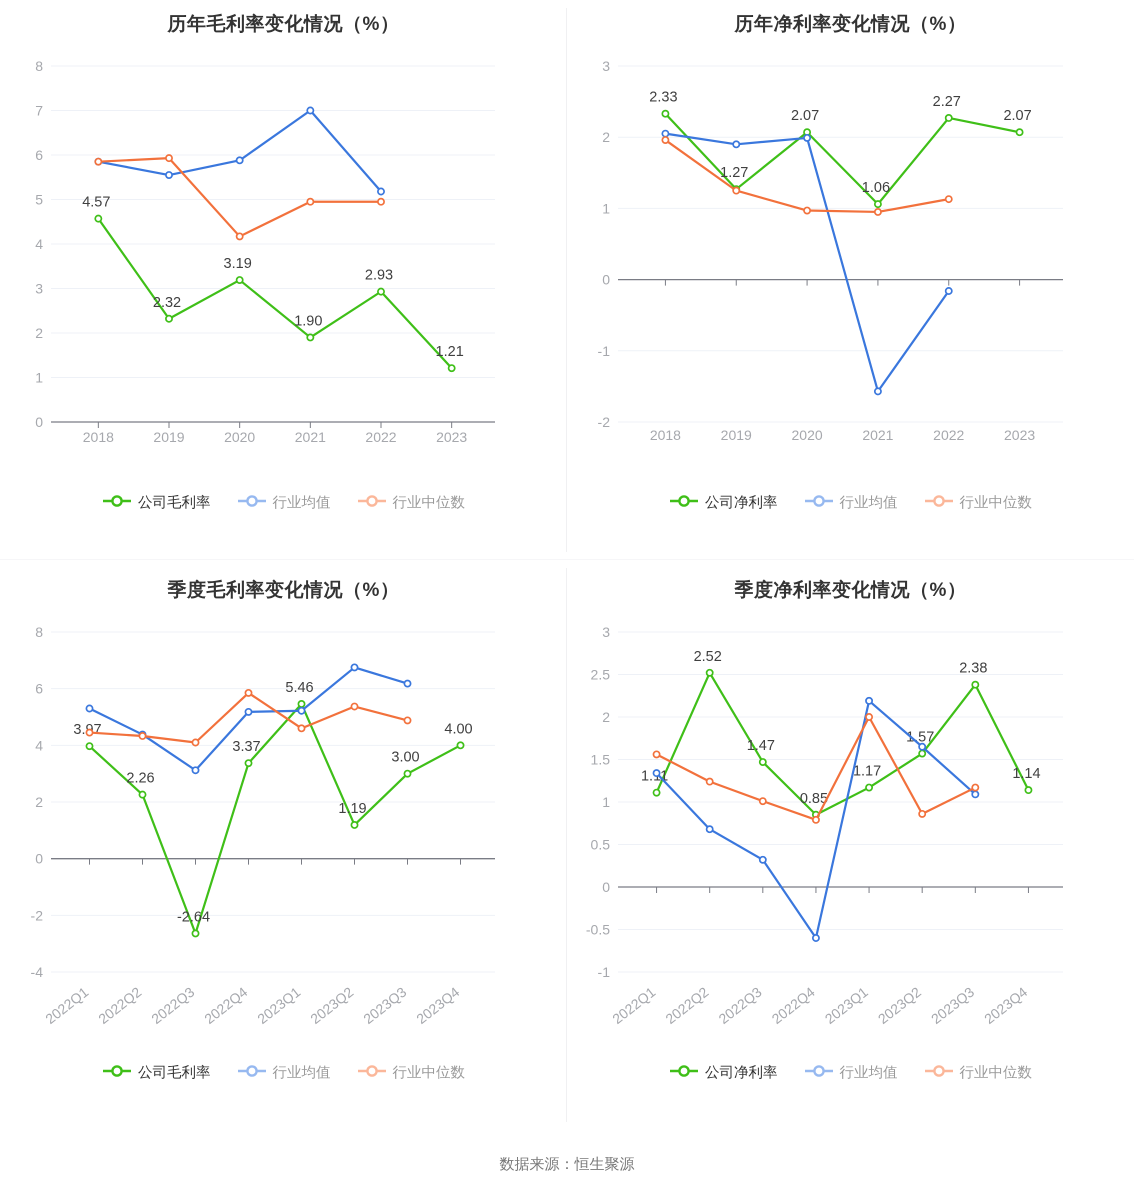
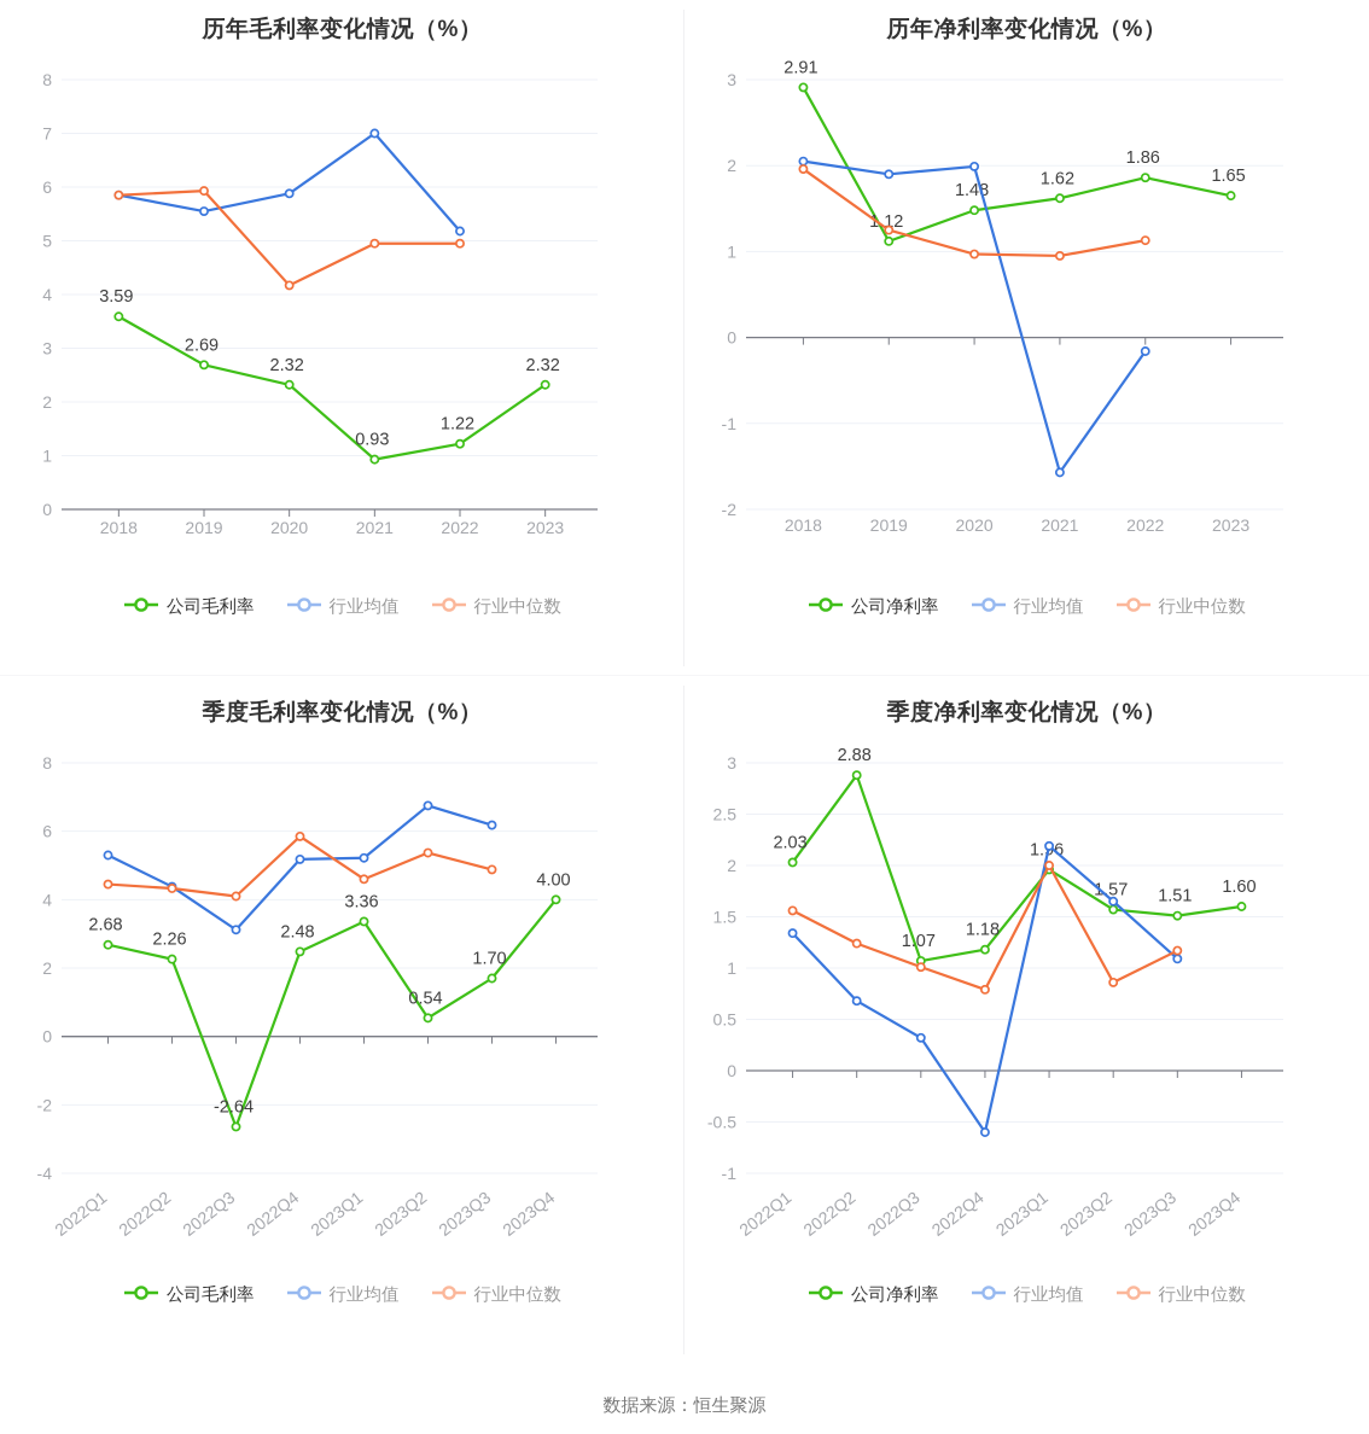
历年毛利率变化情况（%）/公司毛利率/2018: 4.57 -> 3.59
历年毛利率变化情况（%）/公司毛利率/2019: 2.32 -> 2.69
历年毛利率变化情况（%）/公司毛利率/2020: 3.19 -> 2.32
历年毛利率变化情况（%）/公司毛利率/2021: 1.90 -> 0.93
历年毛利率变化情况（%）/公司毛利率/2022: 2.93 -> 1.22
历年毛利率变化情况（%）/公司毛利率/2023: 1.21 -> 2.32
历年净利率变化情况（%）/公司净利率/2018: 2.33 -> 2.91
历年净利率变化情况（%）/公司净利率/2019: 1.27 -> 1.12
历年净利率变化情况（%）/公司净利率/2020: 2.07 -> 1.48
历年净利率变化情况（%）/公司净利率/2021: 1.06 -> 1.62
历年净利率变化情况（%）/公司净利率/2022: 2.27 -> 1.86
历年净利率变化情况（%）/公司净利率/2023: 2.07 -> 1.65
季度毛利率变化情况（%）/公司毛利率/2022Q1: 3.97 -> 2.68
季度毛利率变化情况（%）/公司毛利率/2022Q4: 3.37 -> 2.48
季度毛利率变化情况（%）/公司毛利率/2023Q1: 5.46 -> 3.36
季度毛利率变化情况（%）/公司毛利率/2023Q2: 1.19 -> 0.54
季度毛利率变化情况（%）/公司毛利率/2023Q3: 3.00 -> 1.70
季度净利率变化情况（%）/公司净利率/2022Q1: 1.11 -> 2.03
季度净利率变化情况（%）/公司净利率/2022Q2: 2.52 -> 2.88
季度净利率变化情况（%）/公司净利率/2022Q3: 1.47 -> 1.07
季度净利率变化情况（%）/公司净利率/2022Q4: 0.85 -> 1.18
季度净利率变化情况（%）/公司净利率/2023Q1: 1.17 -> 1.96
季度净利率变化情况（%）/公司净利率/2023Q3: 2.38 -> 1.51
季度净利率变化情况（%）/公司净利率/2023Q4: 1.14 -> 1.60
